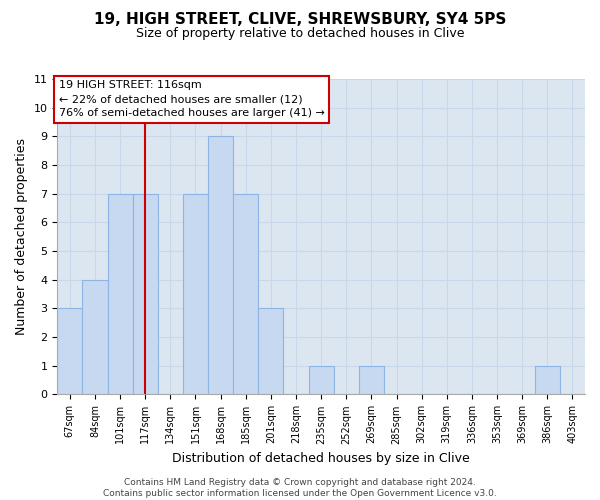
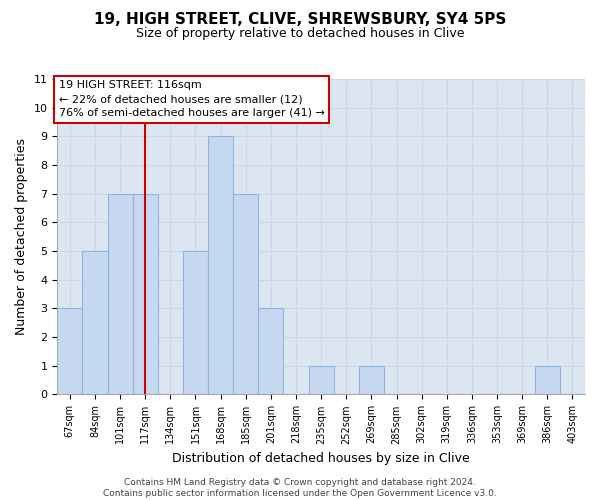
84sqm: 4 -> 5
151sqm: 7 -> 5
